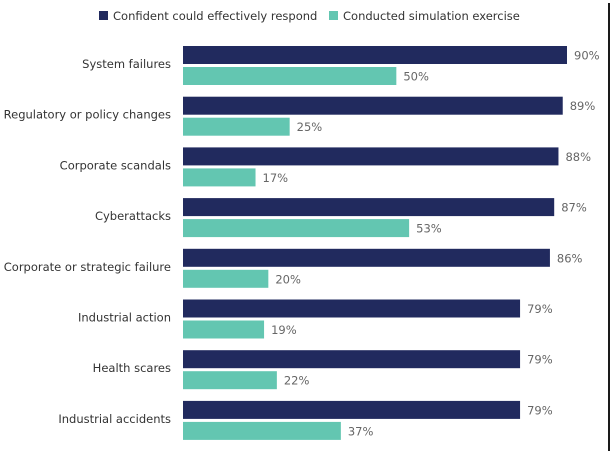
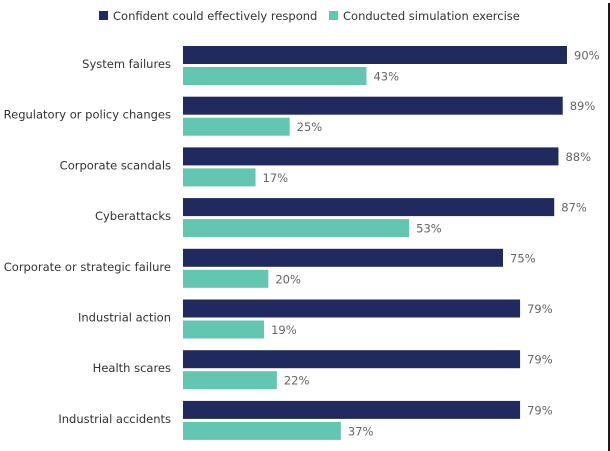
Conducted simulation exercise/System failures: 50% -> 43%
Confident could effectively respond/Corporate or strategic failure: 86% -> 75%
